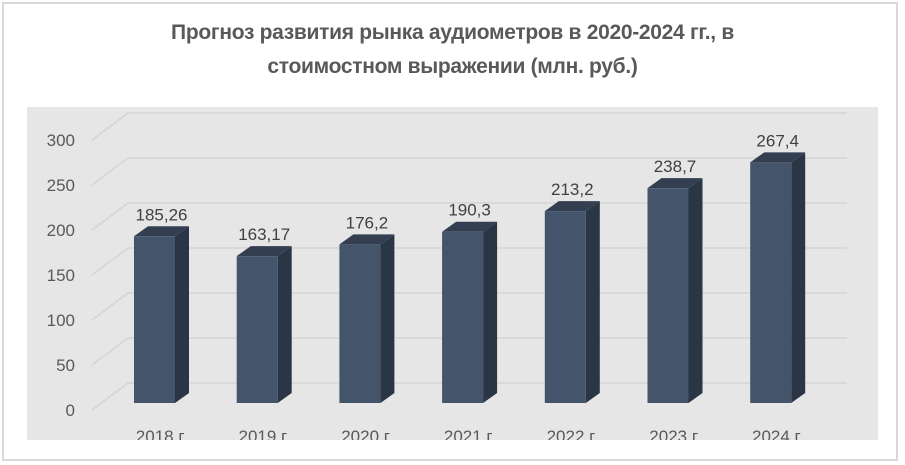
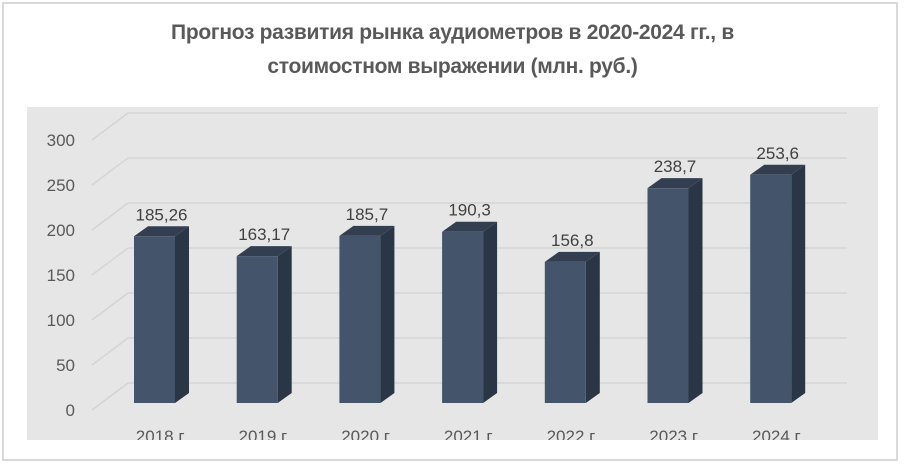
2020 г.: 176,2 -> 185,7
2022 г.: 213,2 -> 156,8
2024 г.: 267,4 -> 253,6
